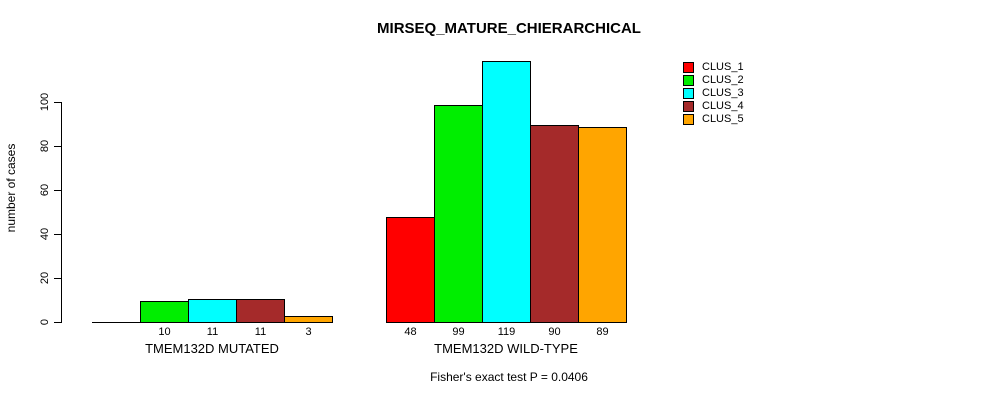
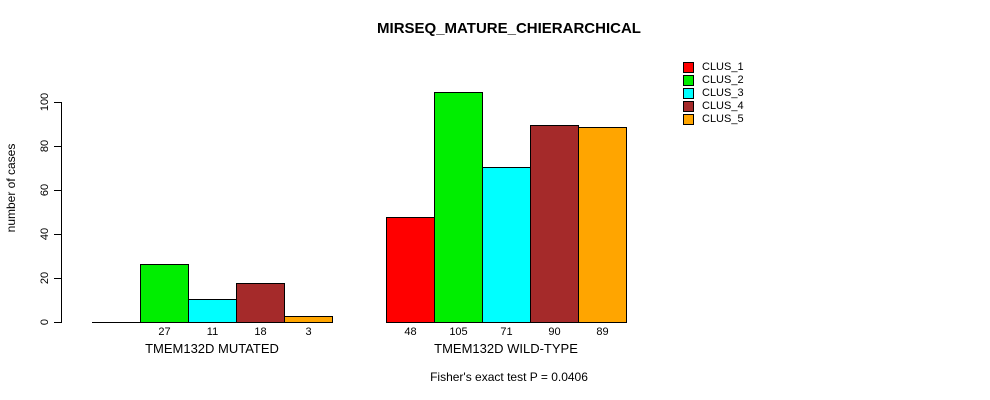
CLUS_2/TMEM132D MUTATED: 10 -> 27
CLUS_4/TMEM132D MUTATED: 11 -> 18
CLUS_2/TMEM132D WILD-TYPE: 99 -> 105
CLUS_3/TMEM132D WILD-TYPE: 119 -> 71
